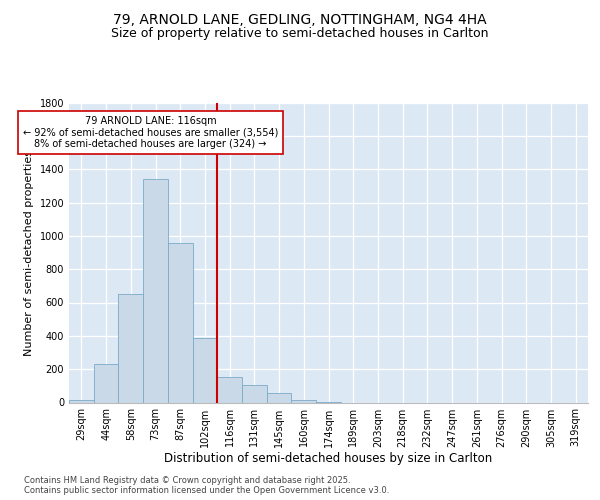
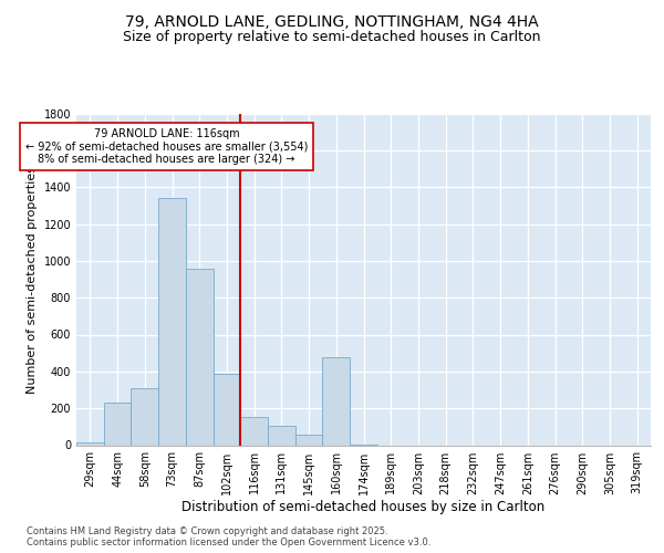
58sqm: 650 -> 310
160sqm: 20 -> 480
